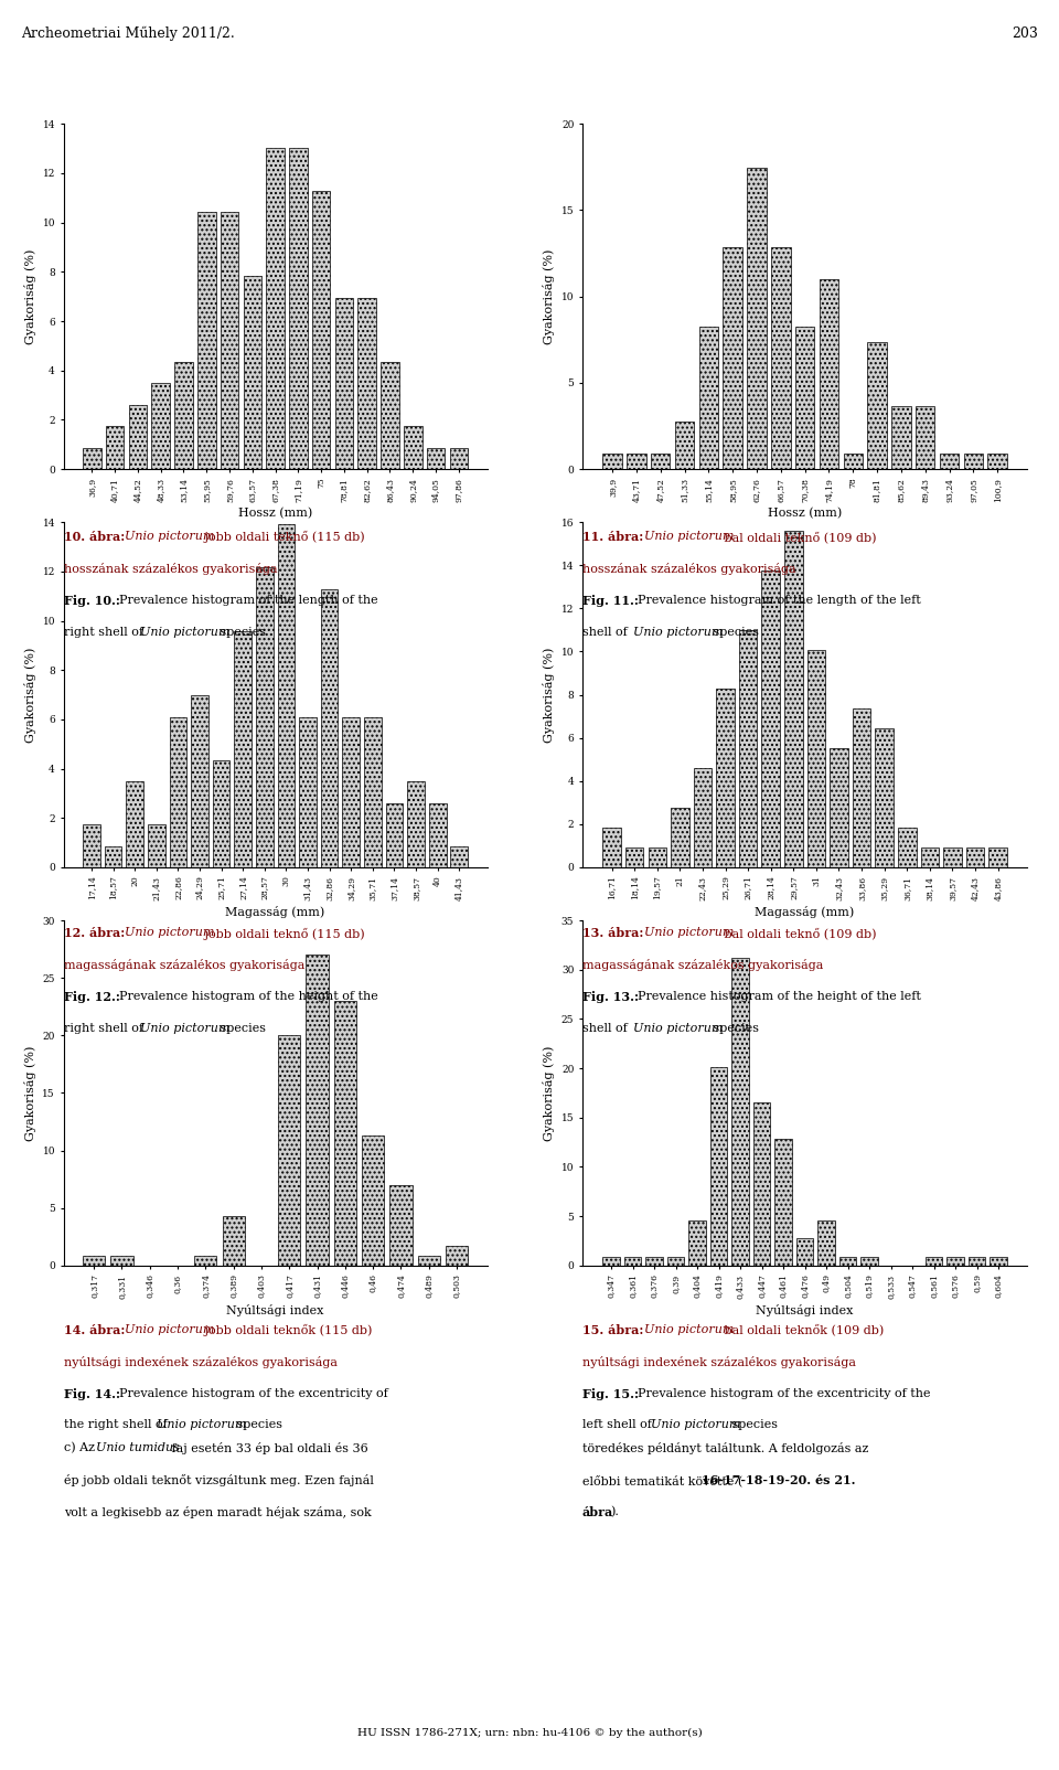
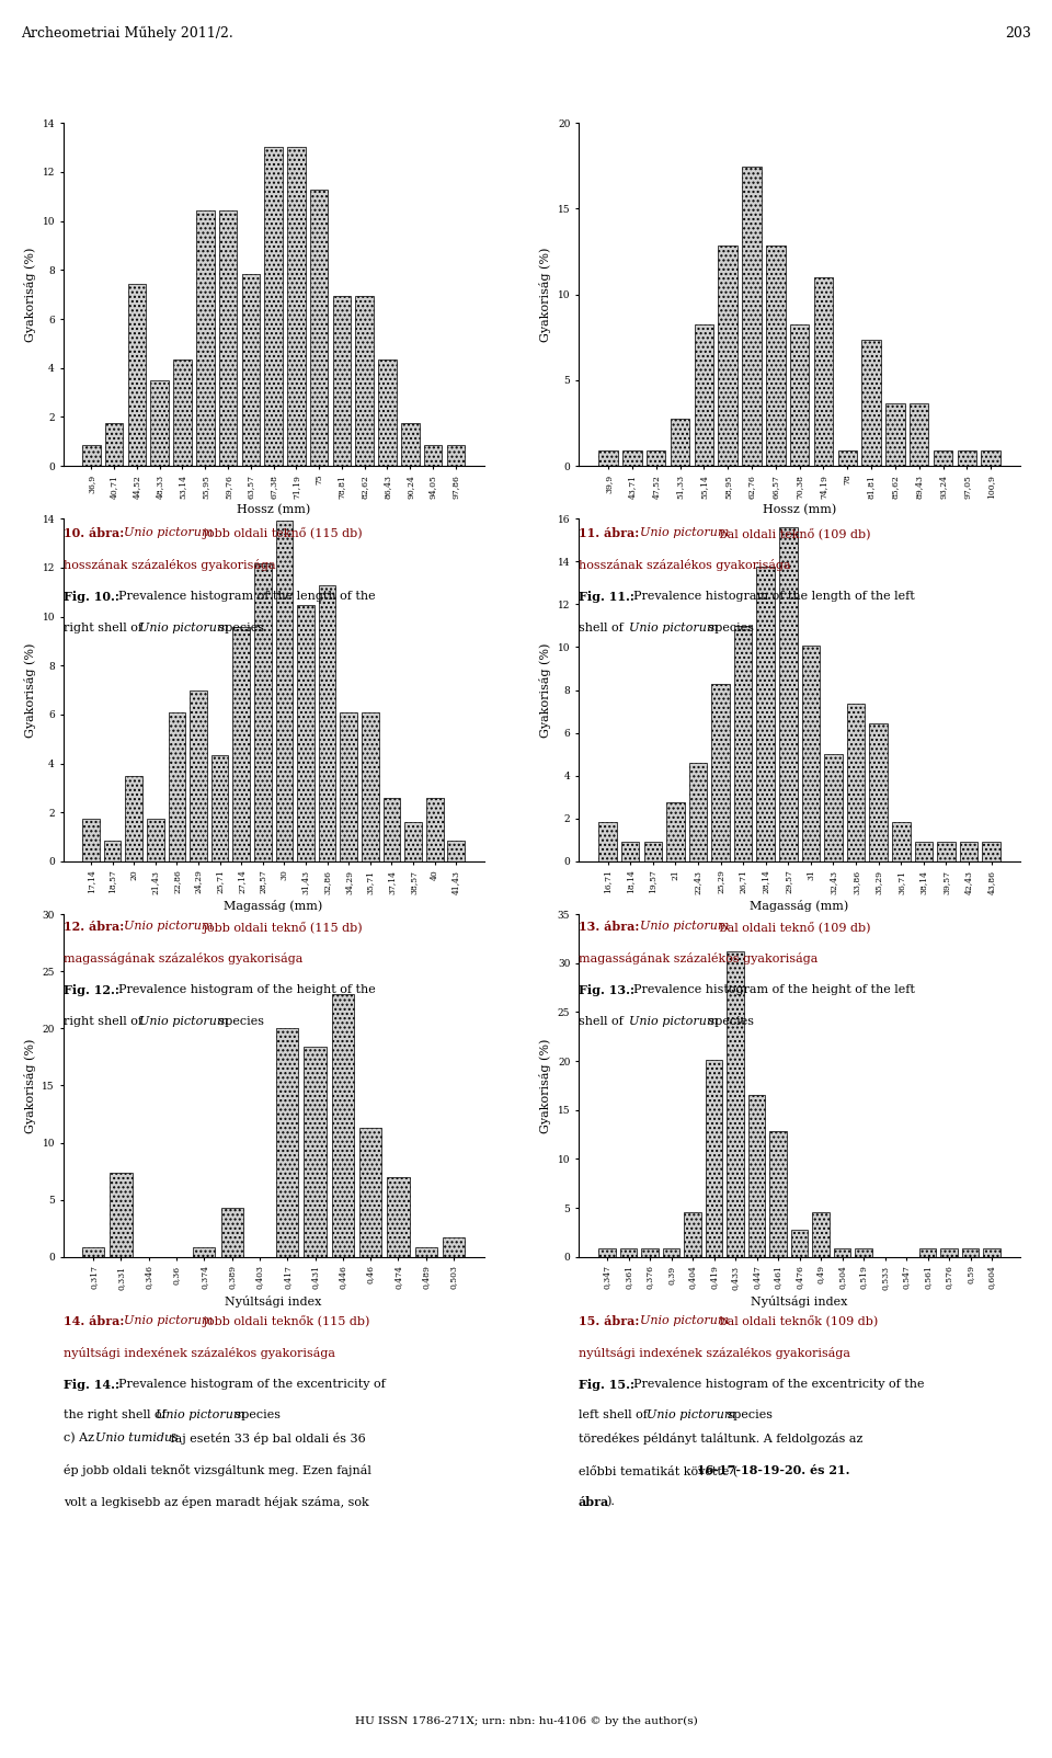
44,52: 2.61 -> 7.45
31,43: 6.09 -> 10.45
38,57: 3.48 -> 1.60
32,43: 5.5 -> 5.0
0,331: 0.9 -> 7.4
0,431: 27.0 -> 18.4
